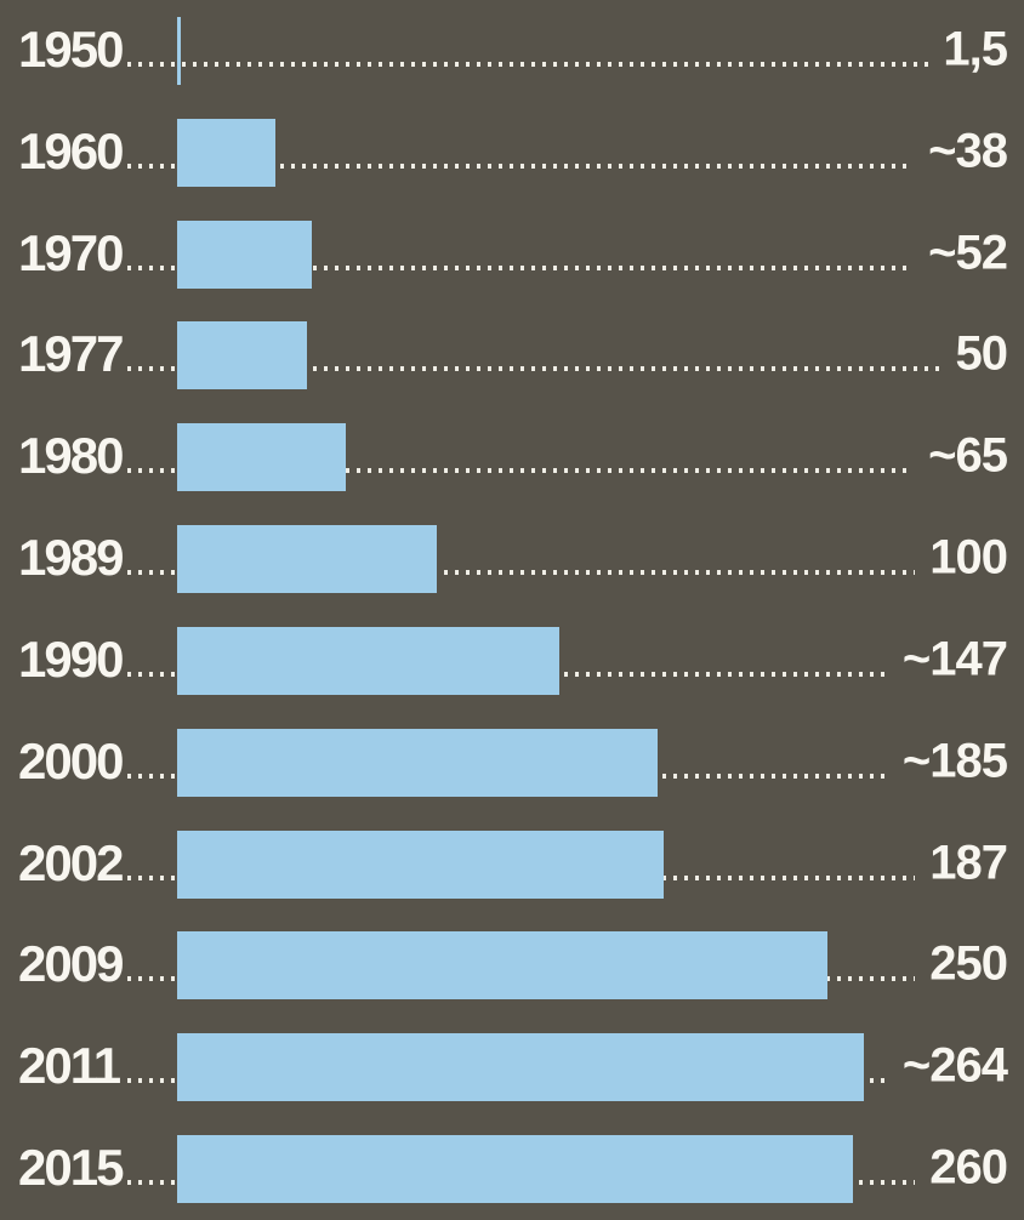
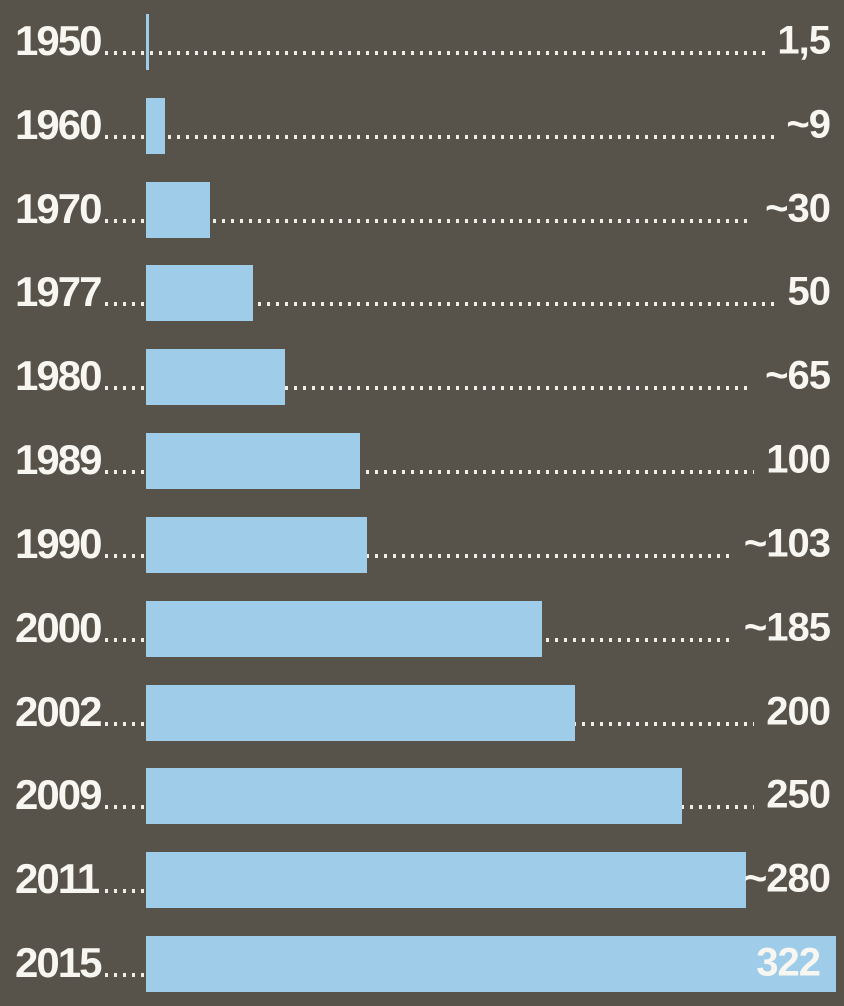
1960: 38 -> 9
1970: 52 -> 30
1990: 147 -> 103
2002: 187 -> 200
2011: 264 -> 280
2015: 260 -> 322
